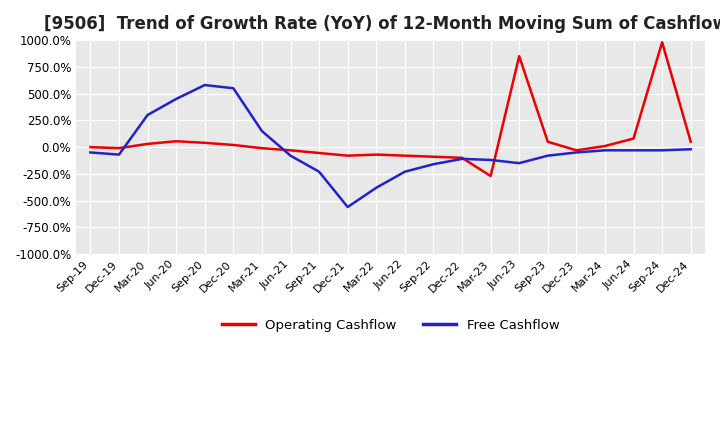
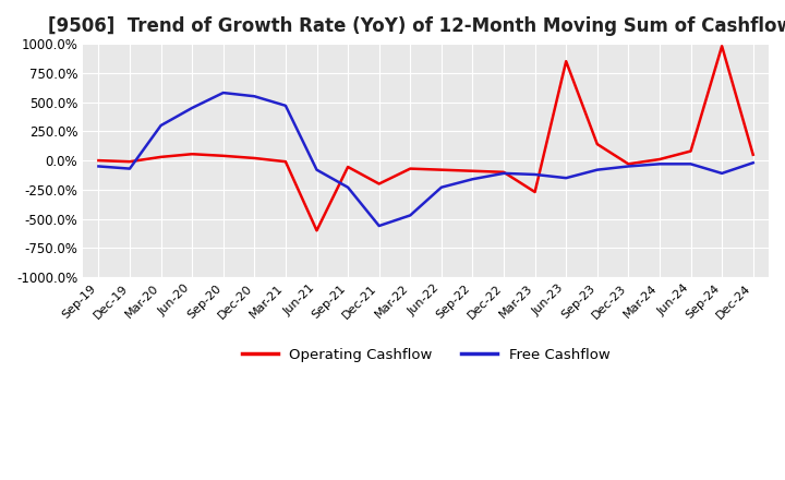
Free Cashflow/Mar-21: 150% -> 470%
Operating Cashflow/Jun-21: -30% -> -600%
Operating Cashflow/Dec-21: -80% -> -200%
Free Cashflow/Mar-22: -380% -> -470%
Operating Cashflow/Sep-23: 50% -> 140%
Free Cashflow/Sep-24: -30% -> -110%
